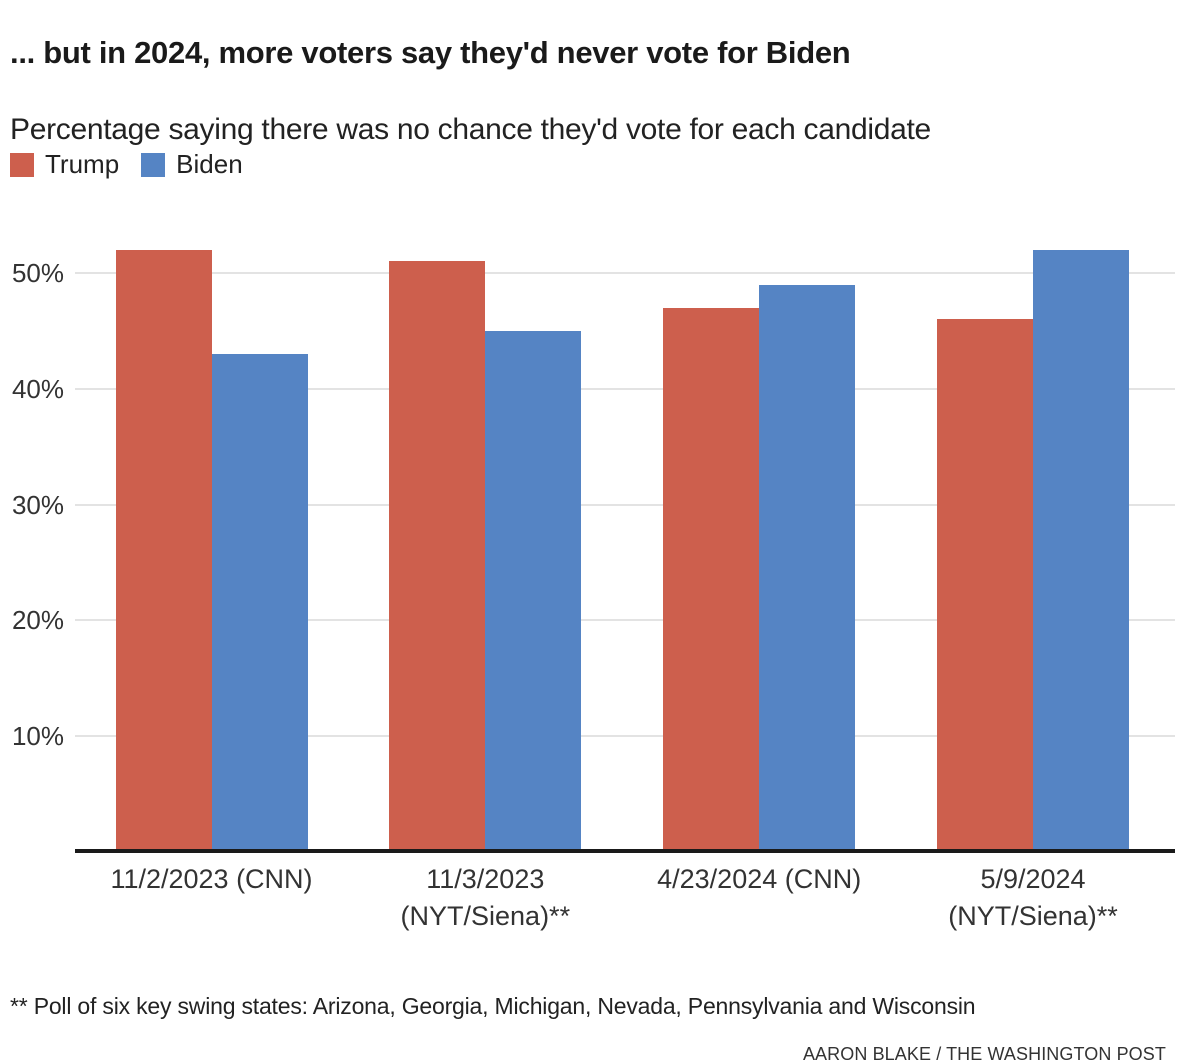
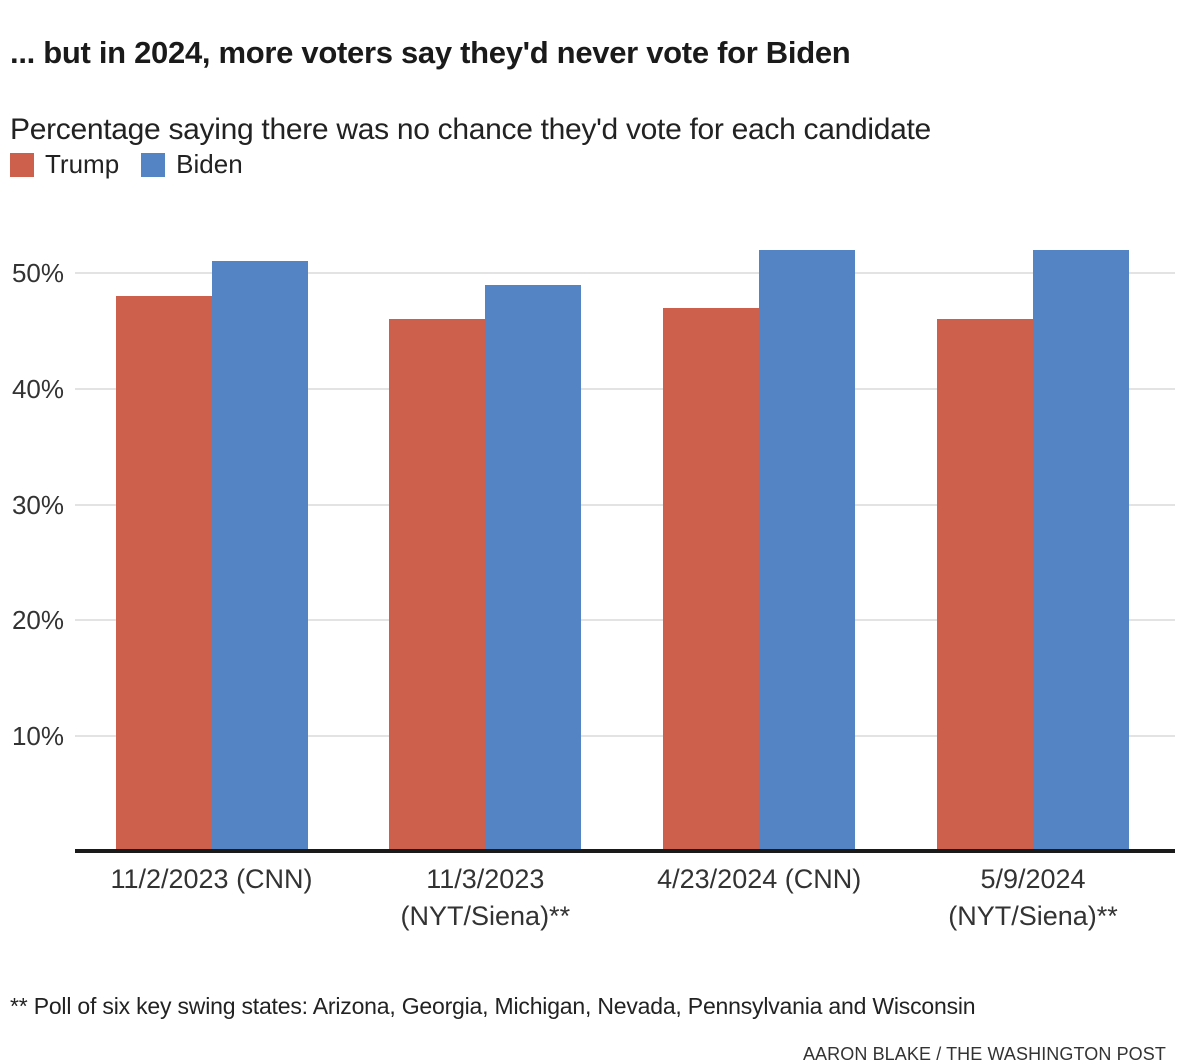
Trump/11/2/2023 (CNN): 52% -> 48%
Biden/11/2/2023 (CNN): 43% -> 51%
Trump/11/3/2023 (NYT/Siena)**: 51% -> 46%
Biden/11/3/2023 (NYT/Siena)**: 45% -> 49%
Biden/4/23/2024 (CNN): 49% -> 52%
